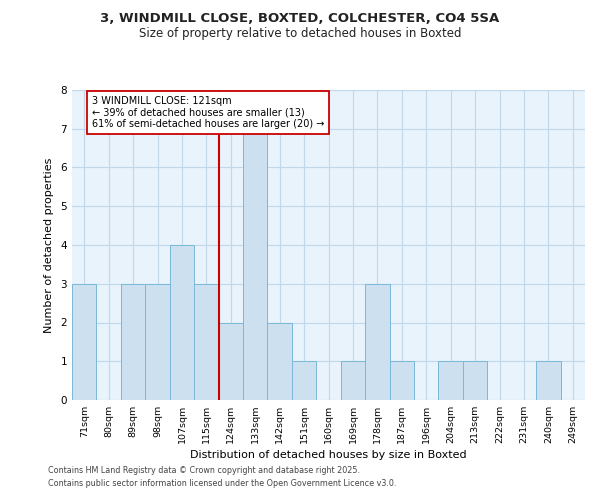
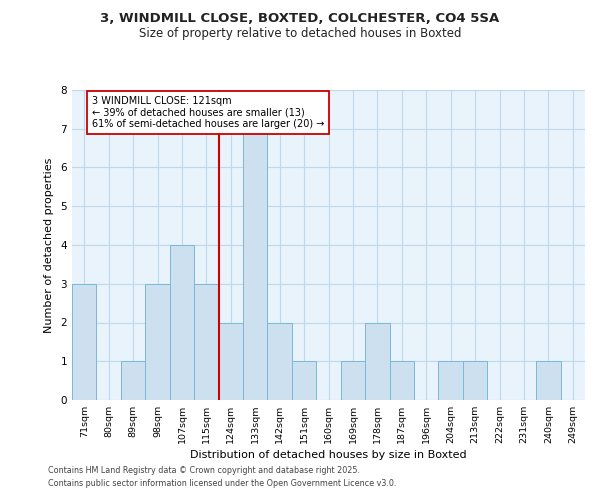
89sqm: 3 -> 1
178sqm: 3 -> 2
